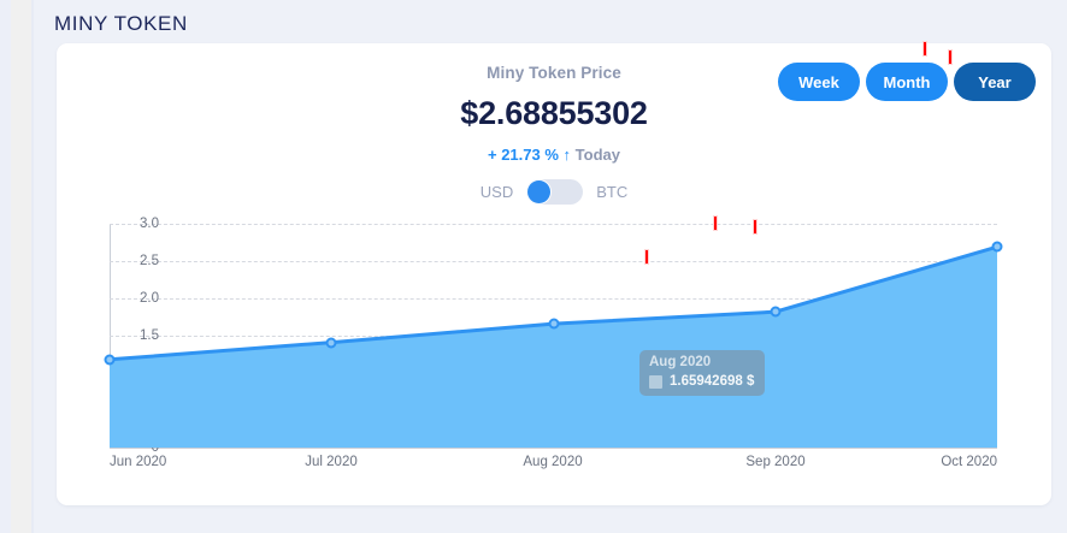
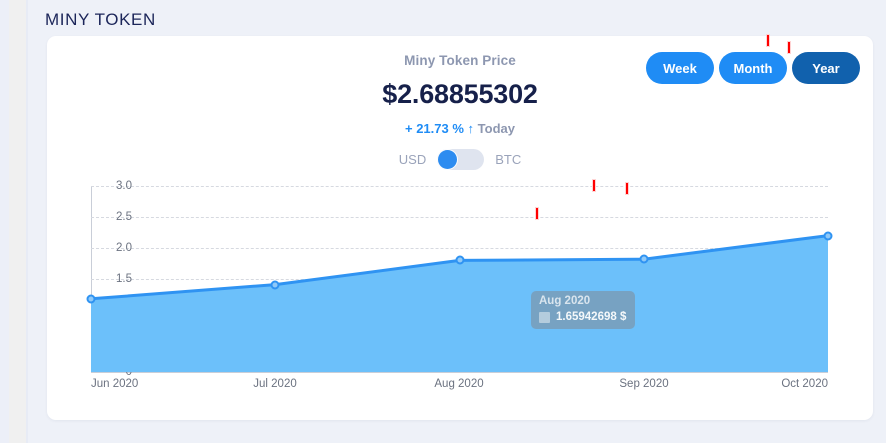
Aug 2020: 1.7 -> 1.8
Oct 2020: 2.7 -> 2.2
